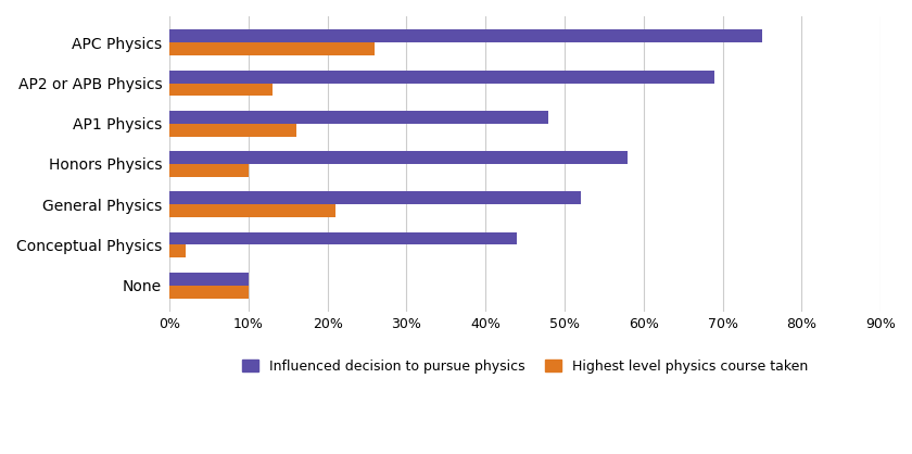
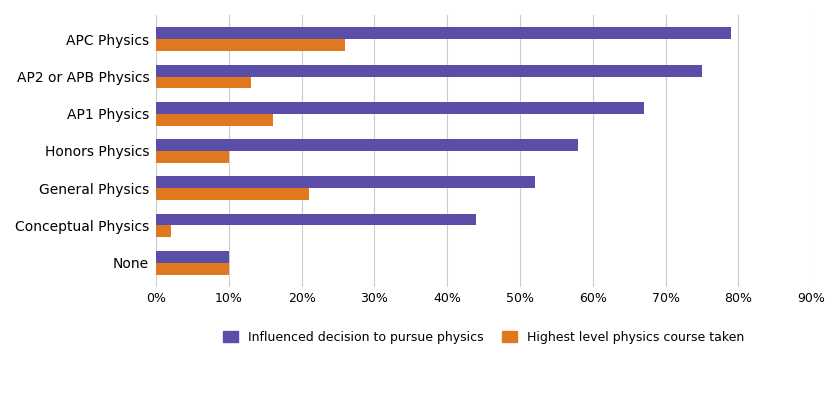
Influenced decision to pursue physics/APC Physics: 75% -> 79%
Influenced decision to pursue physics/AP2 or APB Physics: 69% -> 75%
Influenced decision to pursue physics/AP1 Physics: 48% -> 67%
